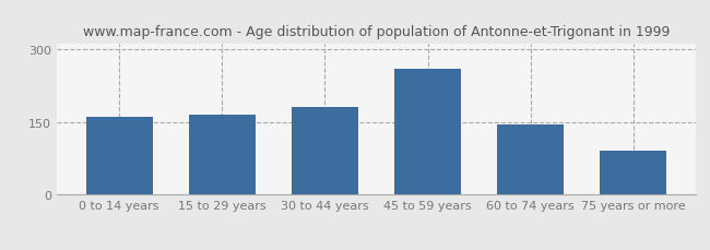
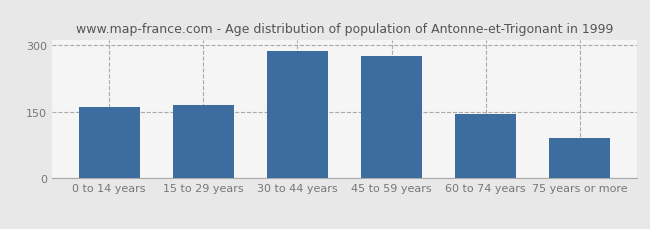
30 to 44 years: 180 -> 286
45 to 59 years: 260 -> 275
